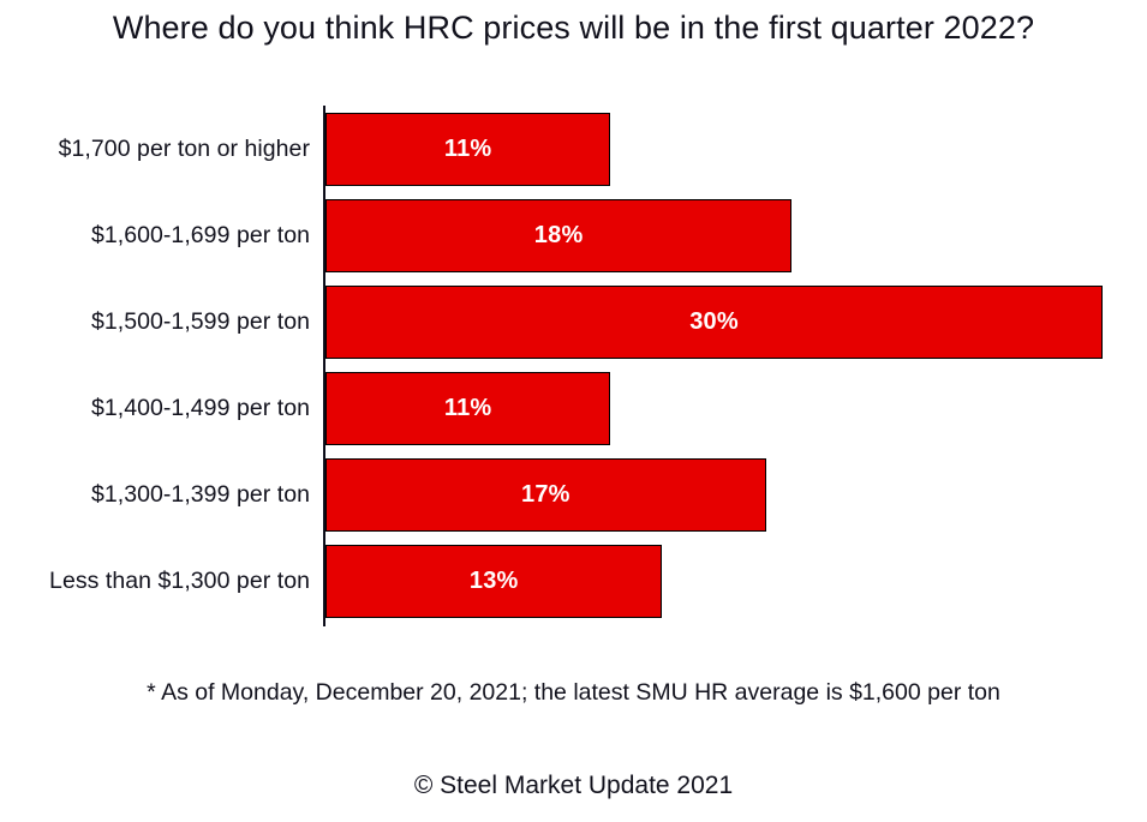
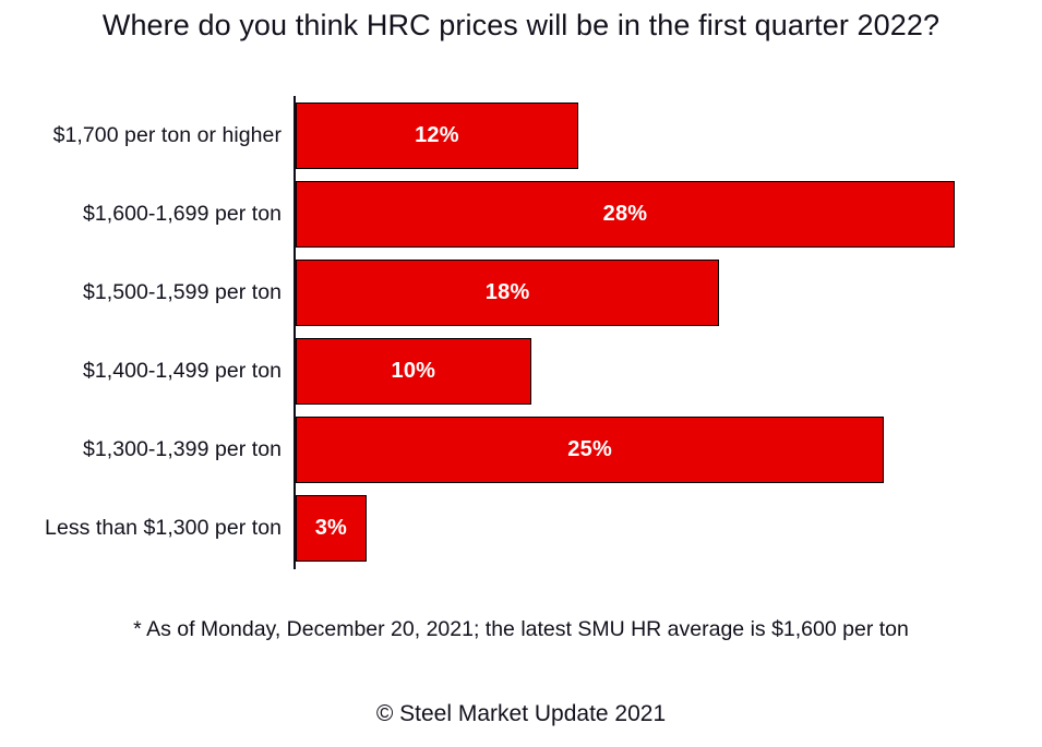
$1,700 per ton or higher: 11% -> 12%
$1,600-1,699 per ton: 18% -> 28%
$1,500-1,599 per ton: 30% -> 18%
$1,400-1,499 per ton: 11% -> 10%
$1,300-1,399 per ton: 17% -> 25%
Less than $1,300 per ton: 13% -> 3%
